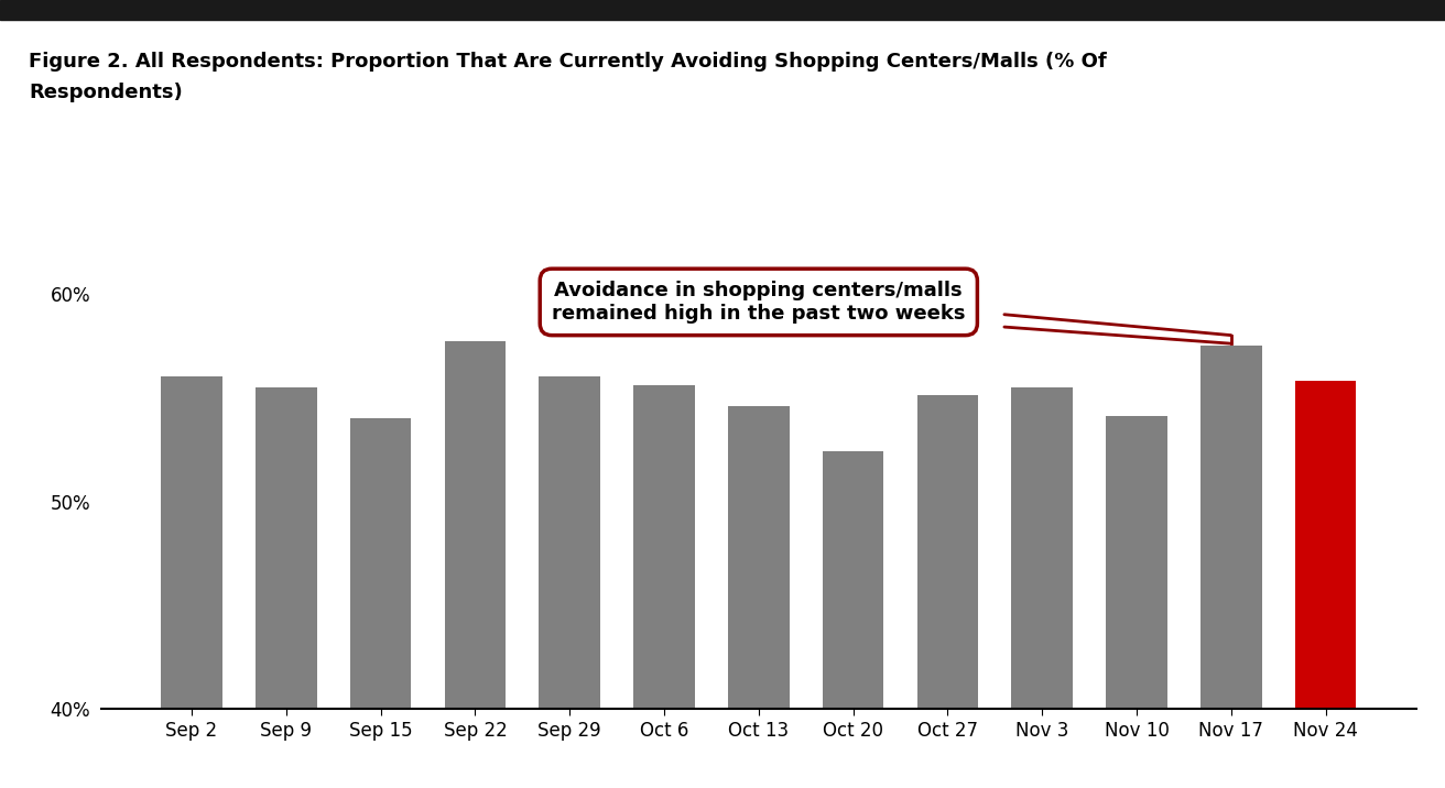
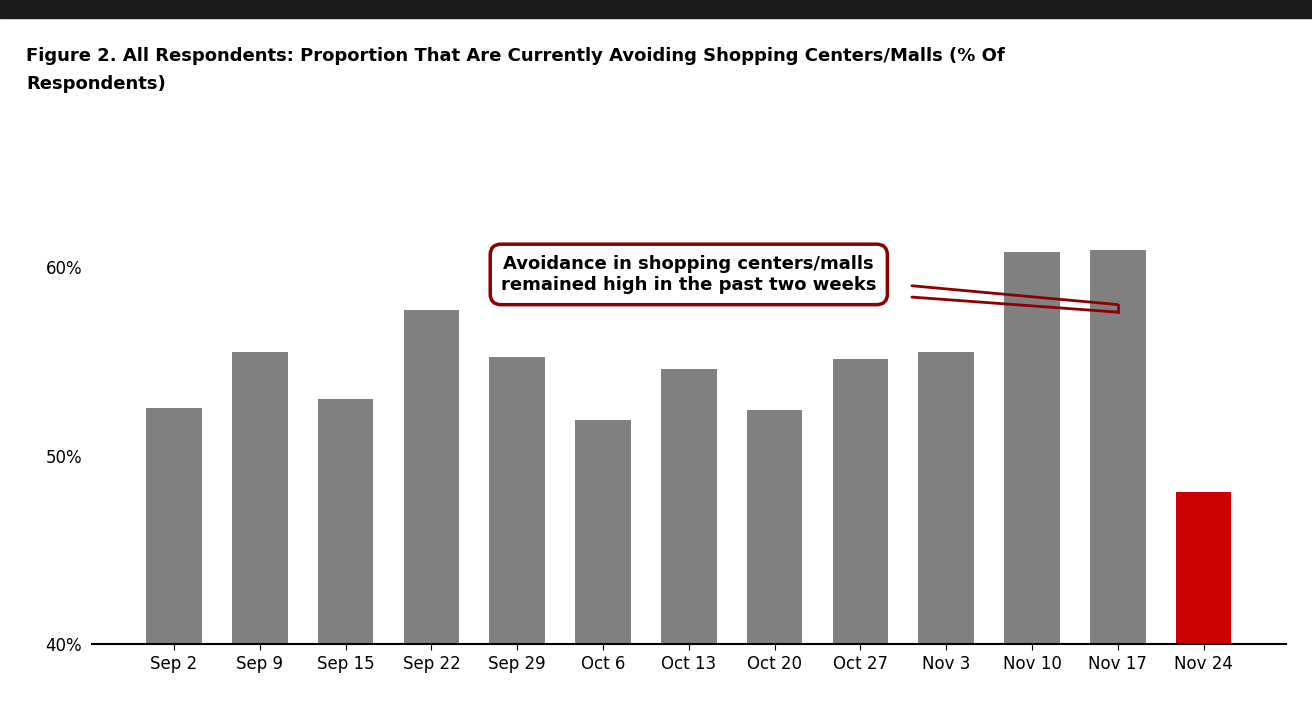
Sep 2: 56.0% -> 52.5%
Sep 15: 54.0% -> 53.0%
Sep 29: 56.0% -> 55.2%
Oct 6: 55.6% -> 51.9%
Nov 10: 54.1% -> 60.8%
Nov 17: 57.5% -> 60.9%
Nov 24: 55.8% -> 48.1%
